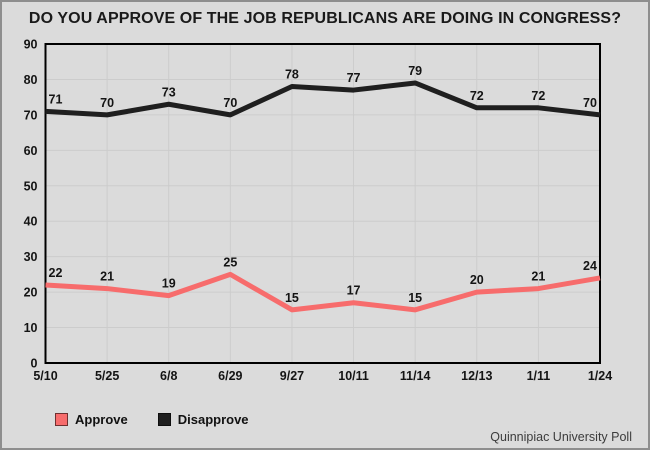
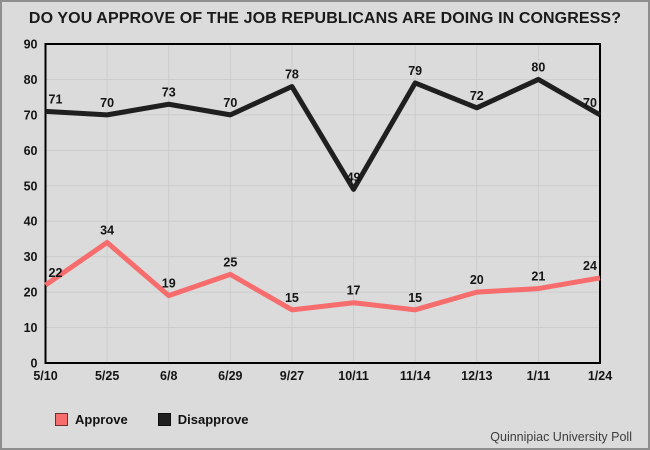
Approve/5/25: 21 -> 34
Disapprove/10/11: 77 -> 49
Disapprove/1/11: 72 -> 80
